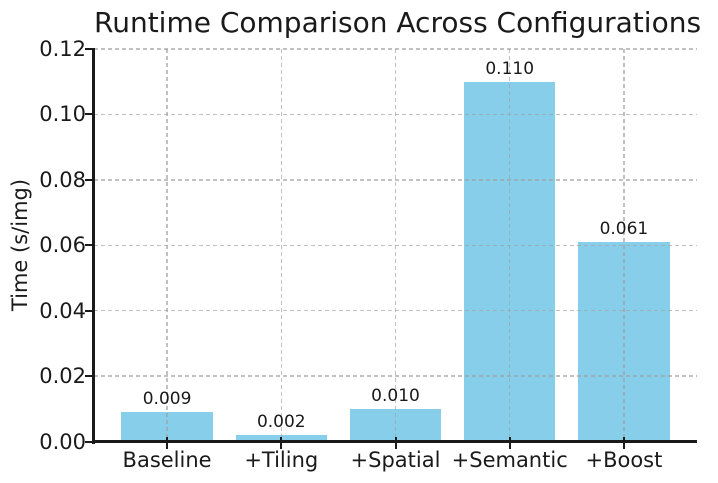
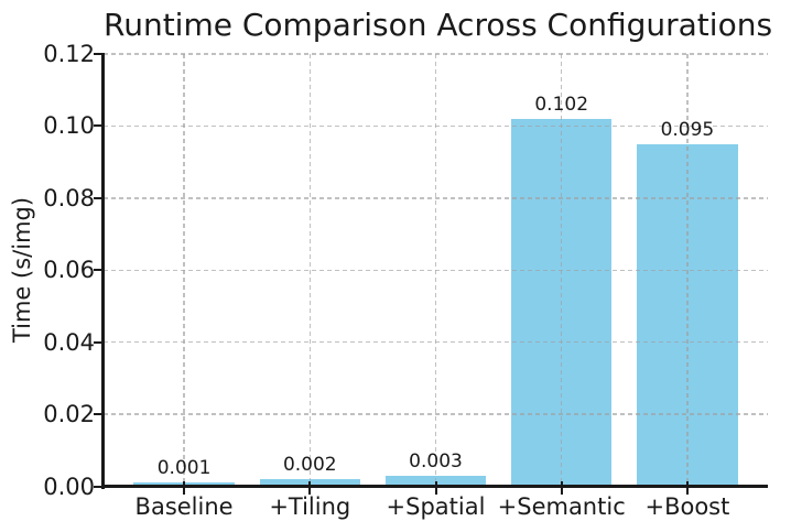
Baseline: 0.009 -> 0.001
+Spatial: 0.010 -> 0.003
+Semantic: 0.110 -> 0.102
+Boost: 0.061 -> 0.095
